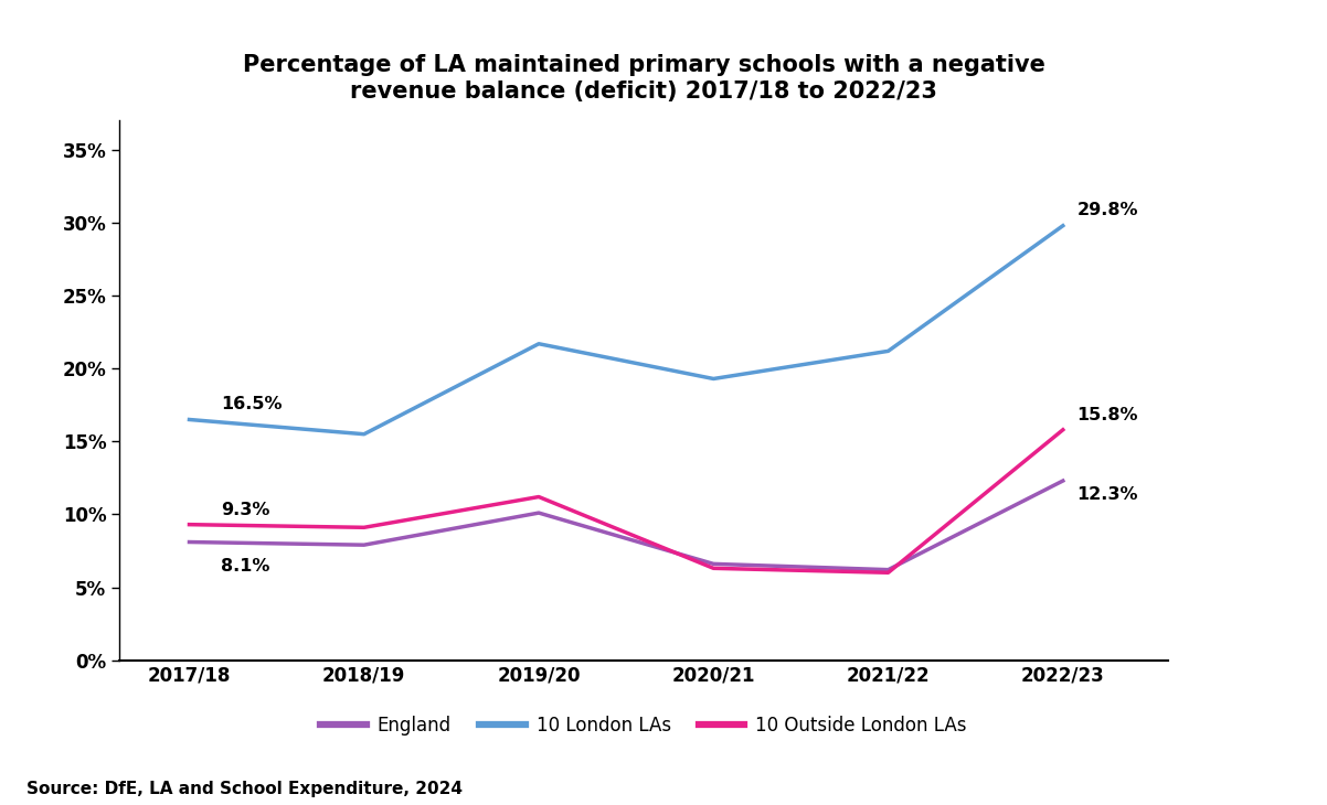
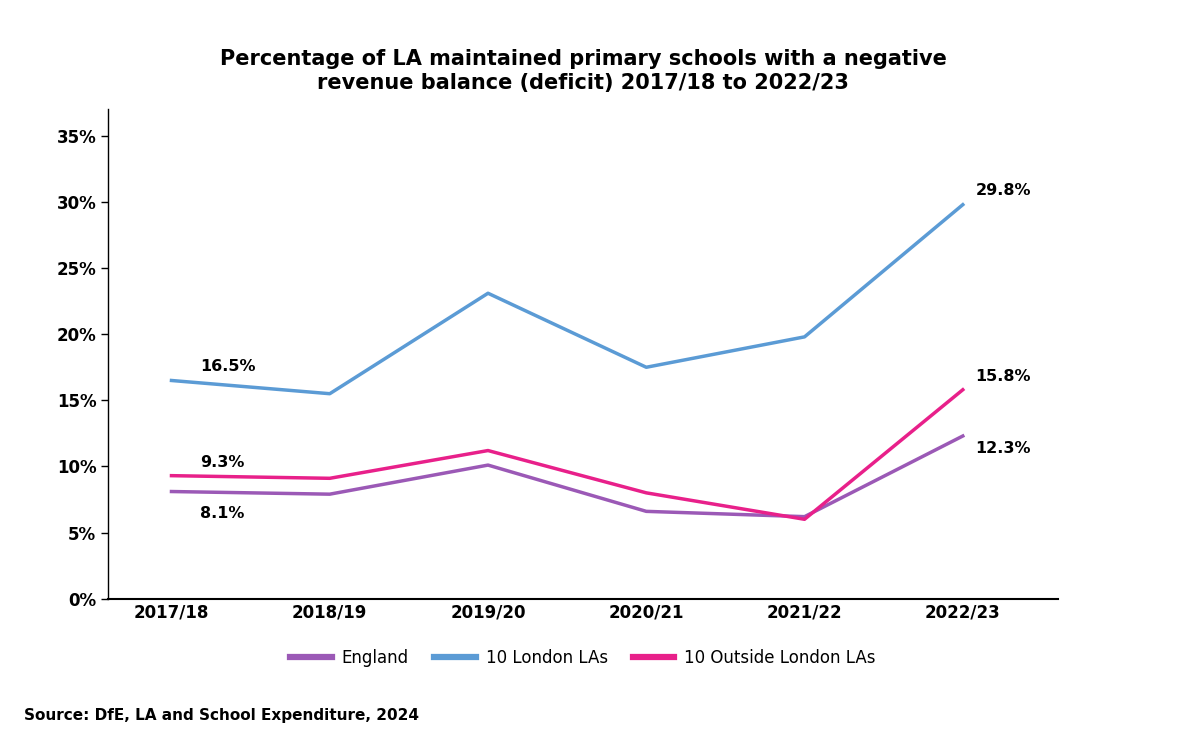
10 London LAs/2019/20: 21.7% -> 23.1%
10 London LAs/2020/21: 19.3% -> 17.5%
10 Outside London LAs/2020/21: 6.3% -> 8.0%
10 London LAs/2021/22: 21.2% -> 19.8%
